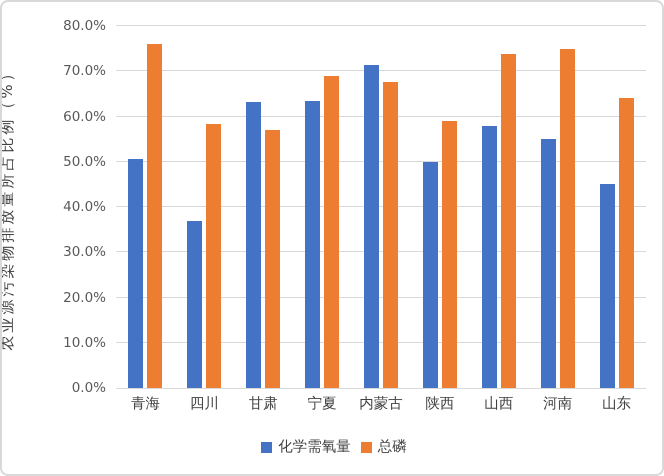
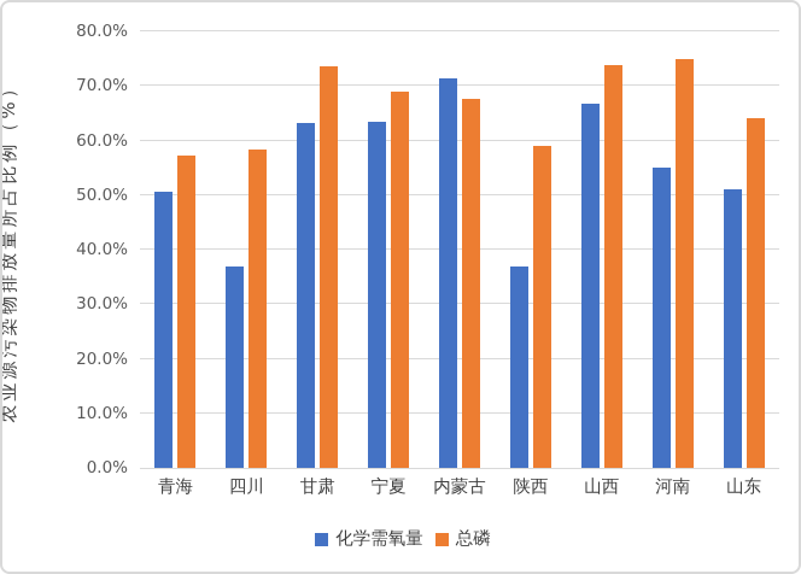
总磷/青海: 76% -> 57%
总磷/甘肃: 57% -> 74%
化学需氧量/陕西: 50% -> 37%
化学需氧量/山西: 58% -> 67%
化学需氧量/山东: 45% -> 51%
